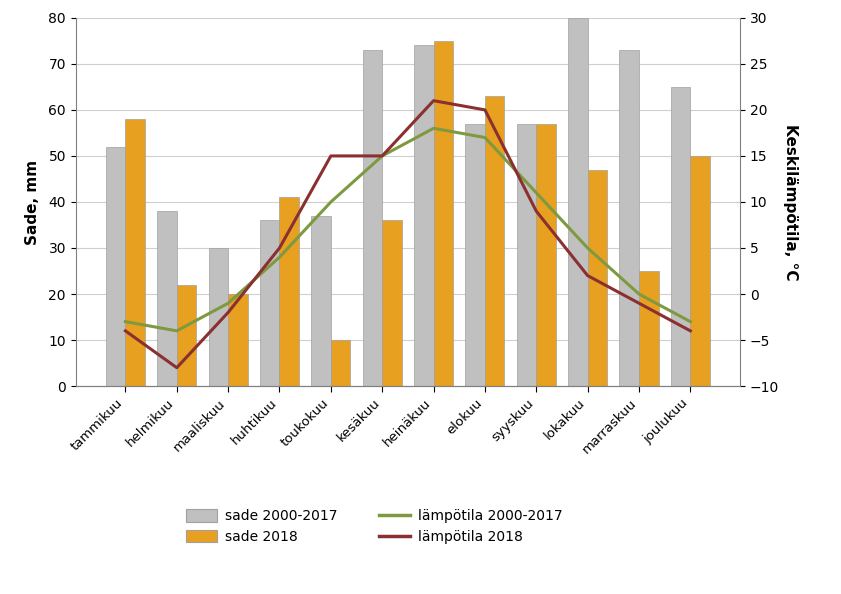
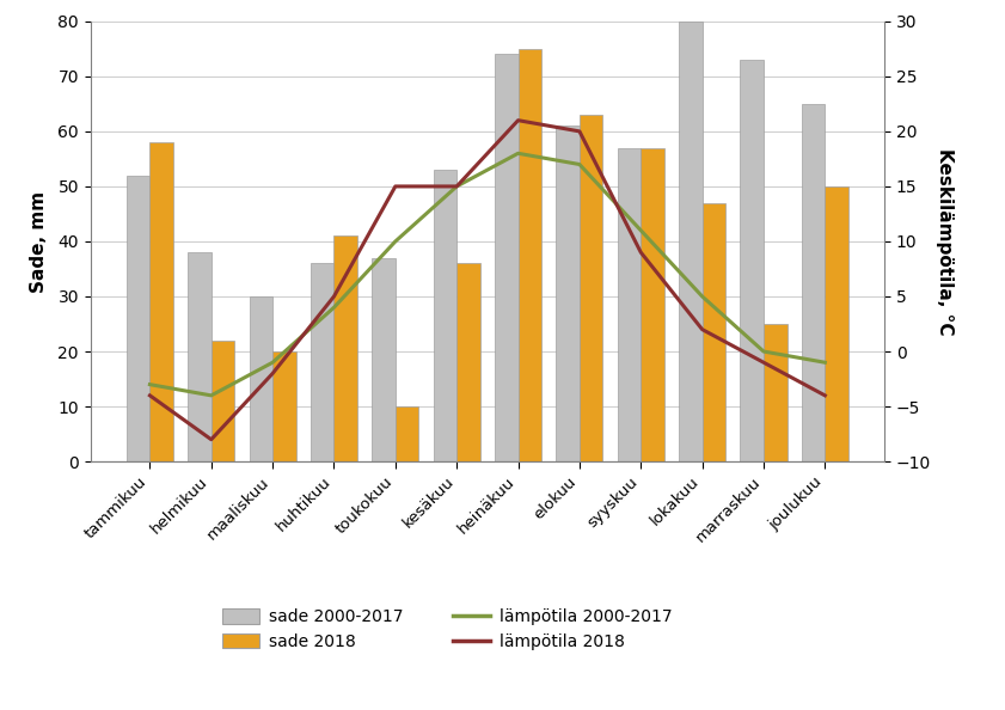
sade 2000-2017/kesäkuu: 73 -> 53
sade 2000-2017/elokuu: 57 -> 61
lämpötila 2000-2017/joulukuu: -3 -> -1
